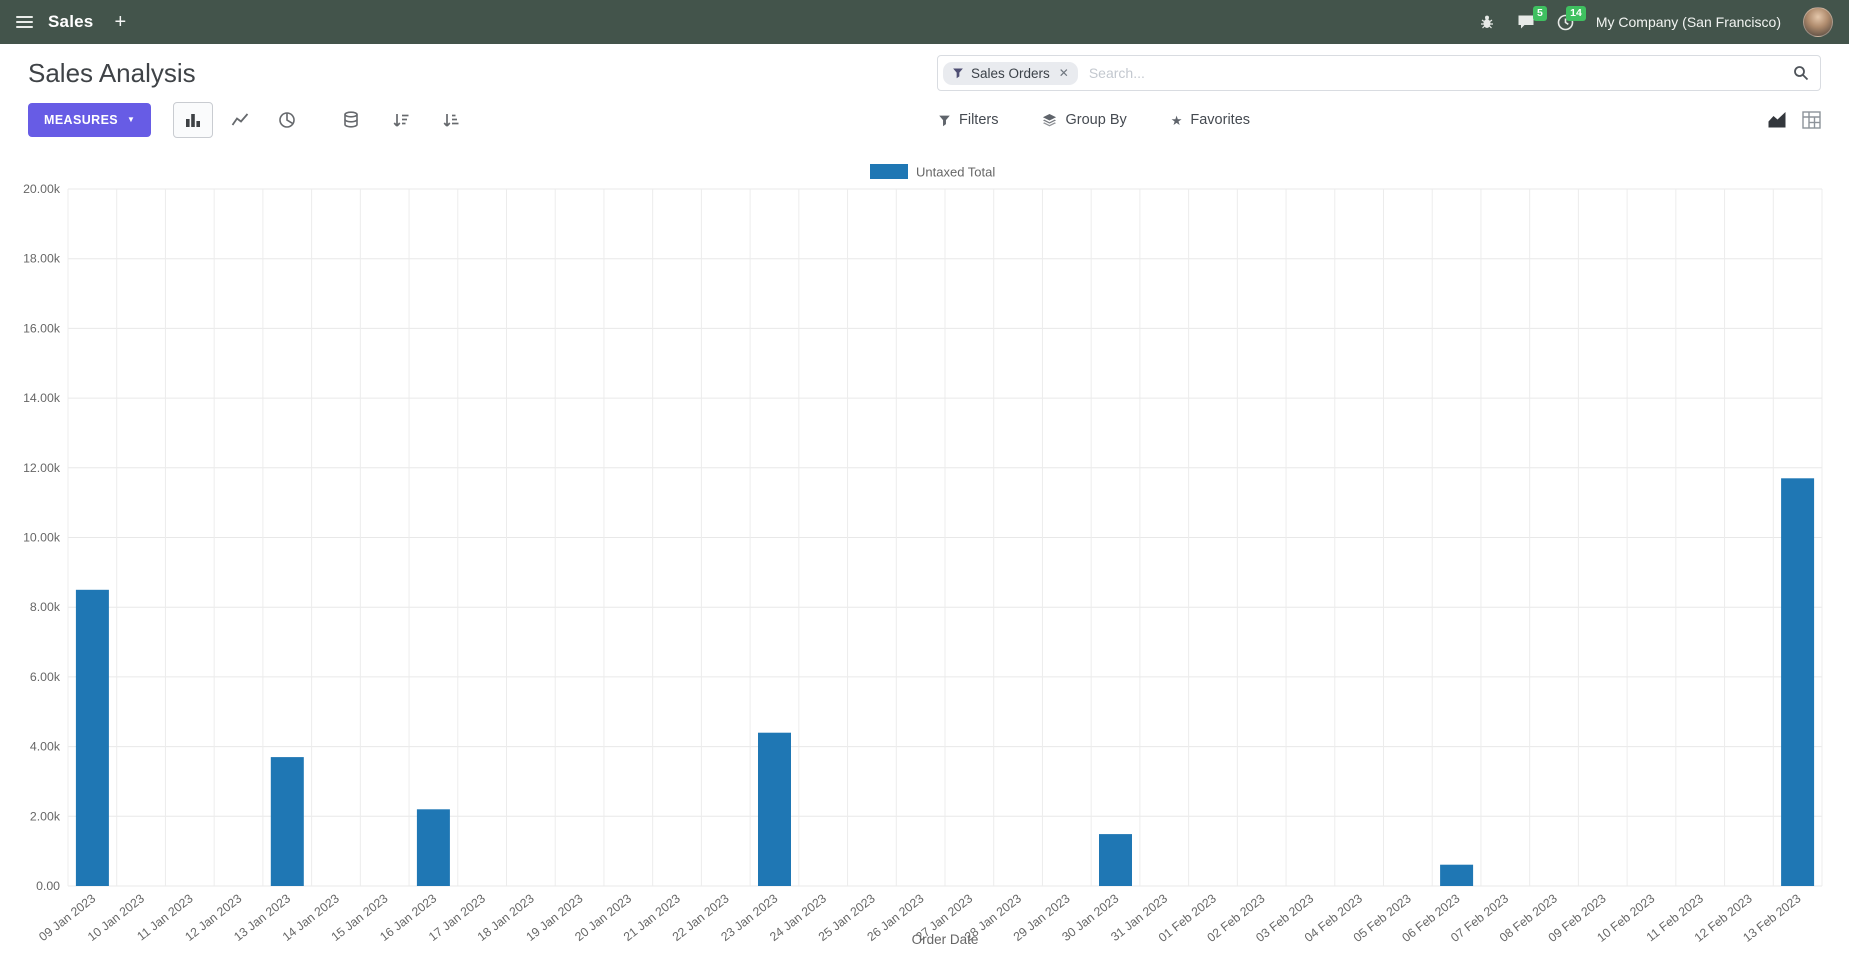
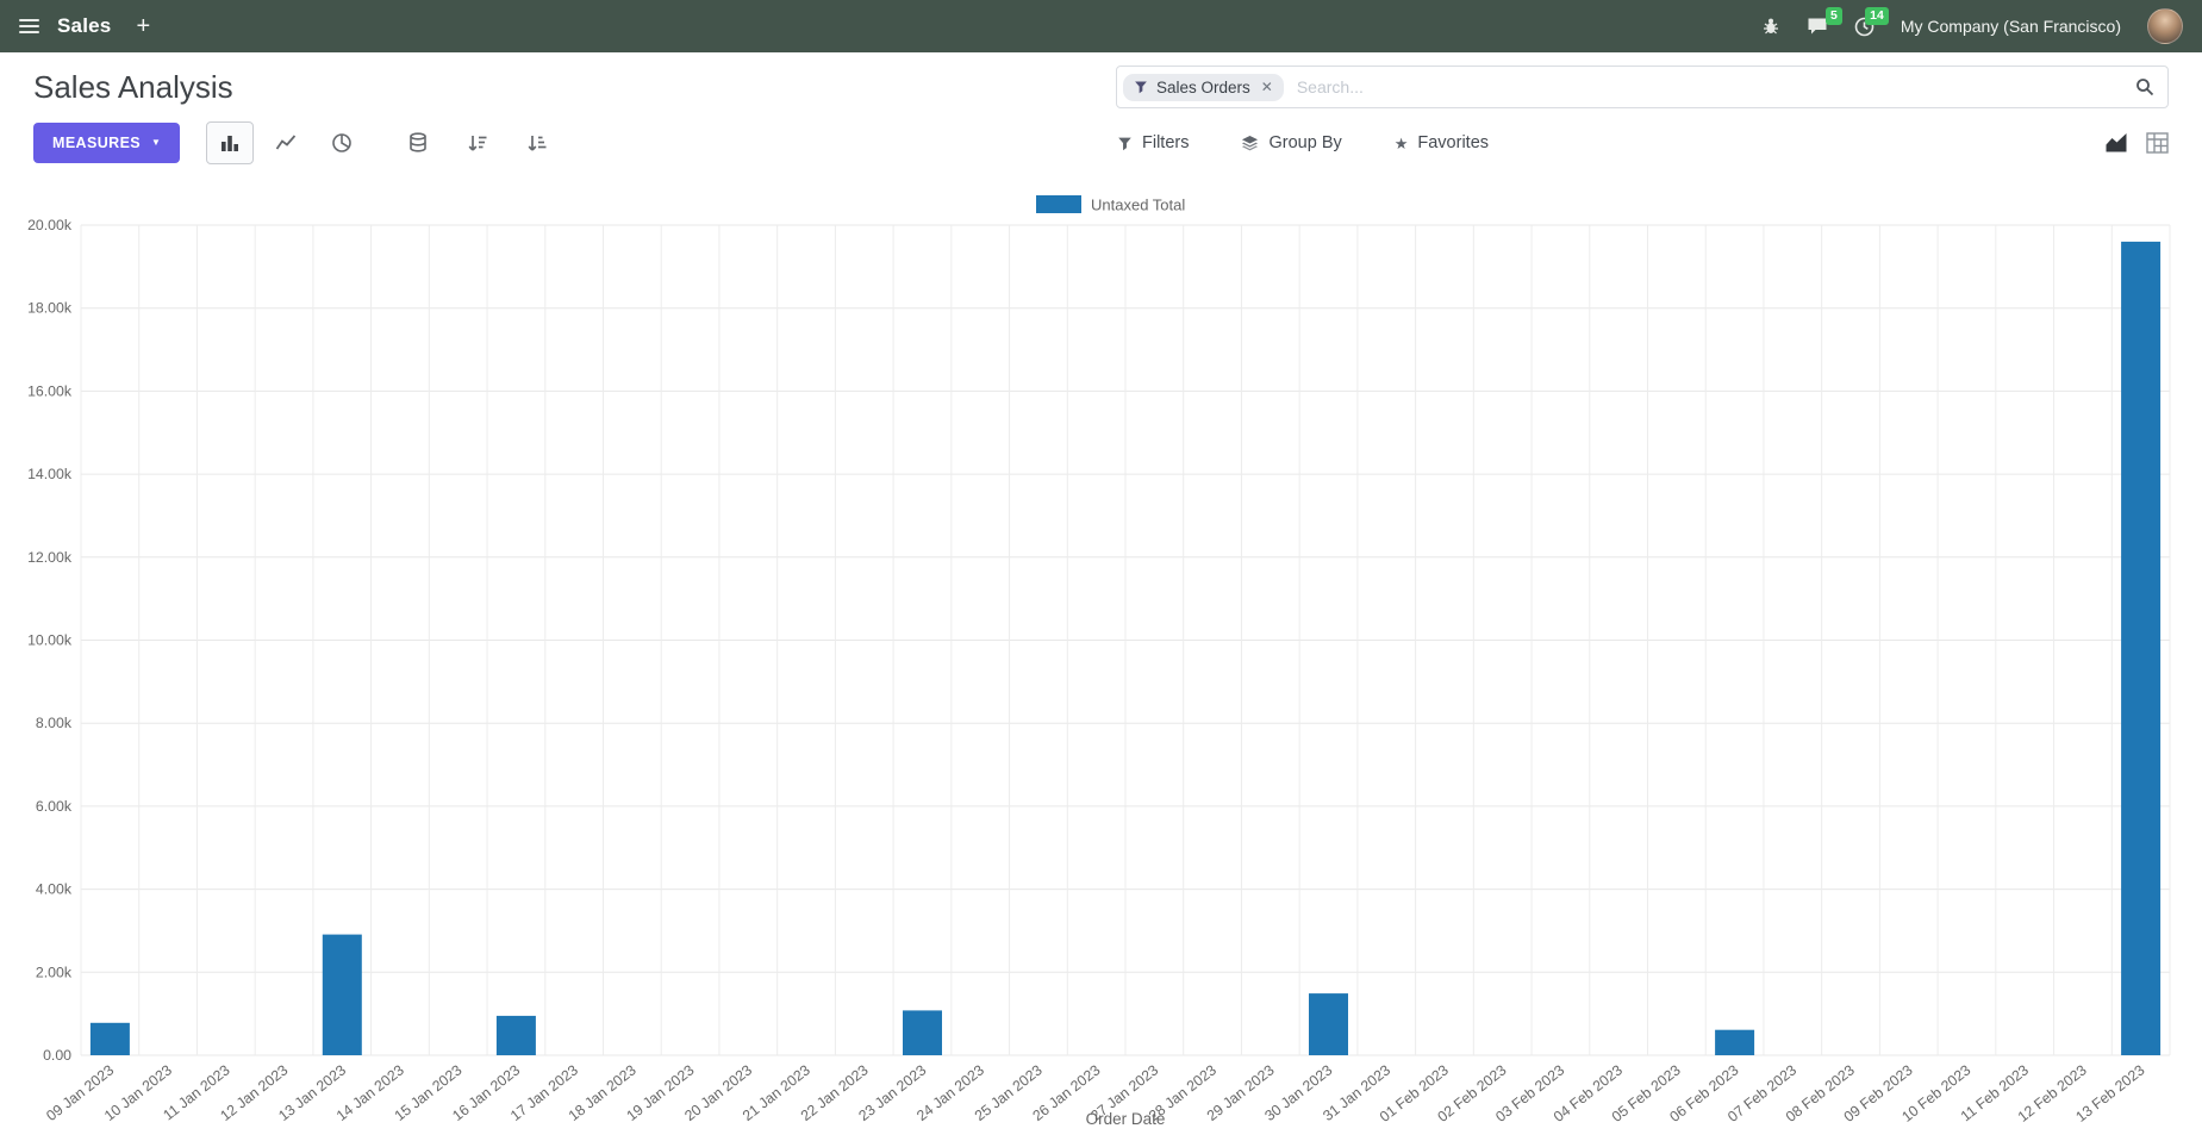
09 Jan 2023: 8.5k -> 0.8k
13 Jan 2023: 3.7k -> 2.9k
16 Jan 2023: 2.2k -> 1.0k
23 Jan 2023: 4.4k -> 1.1k
13 Feb 2023: 11.7k -> 19.6k
